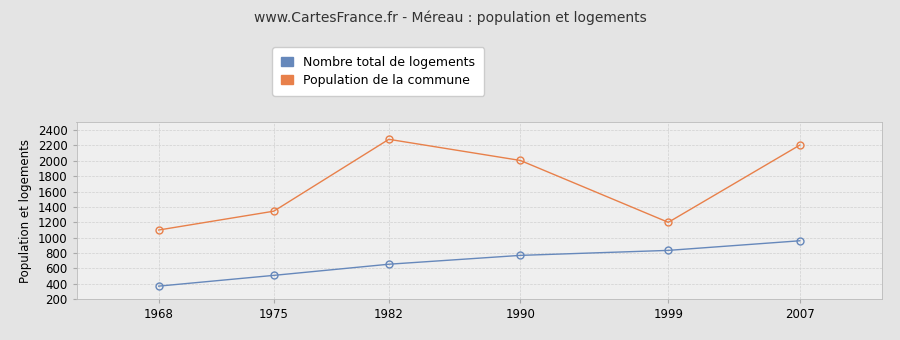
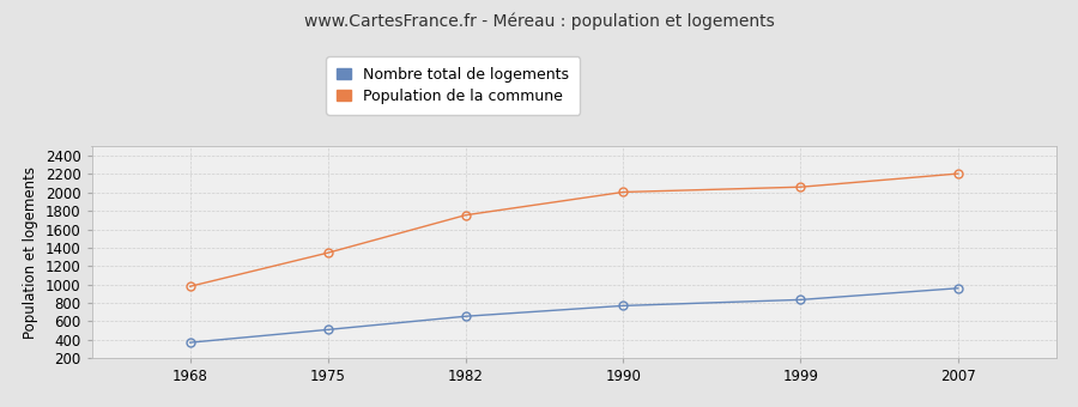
Population de la commune/1968: 1100 -> 980
Population de la commune/1982: 2280 -> 1760
Population de la commune/1999: 1200 -> 2060
